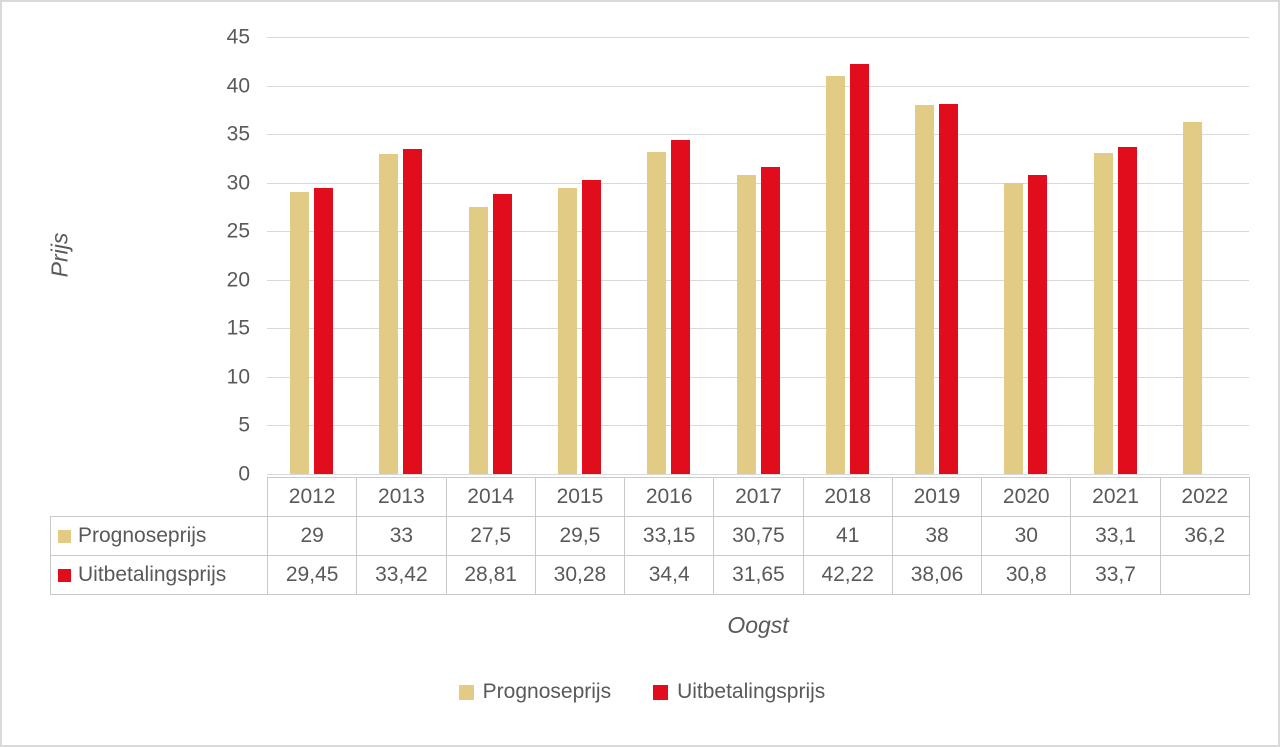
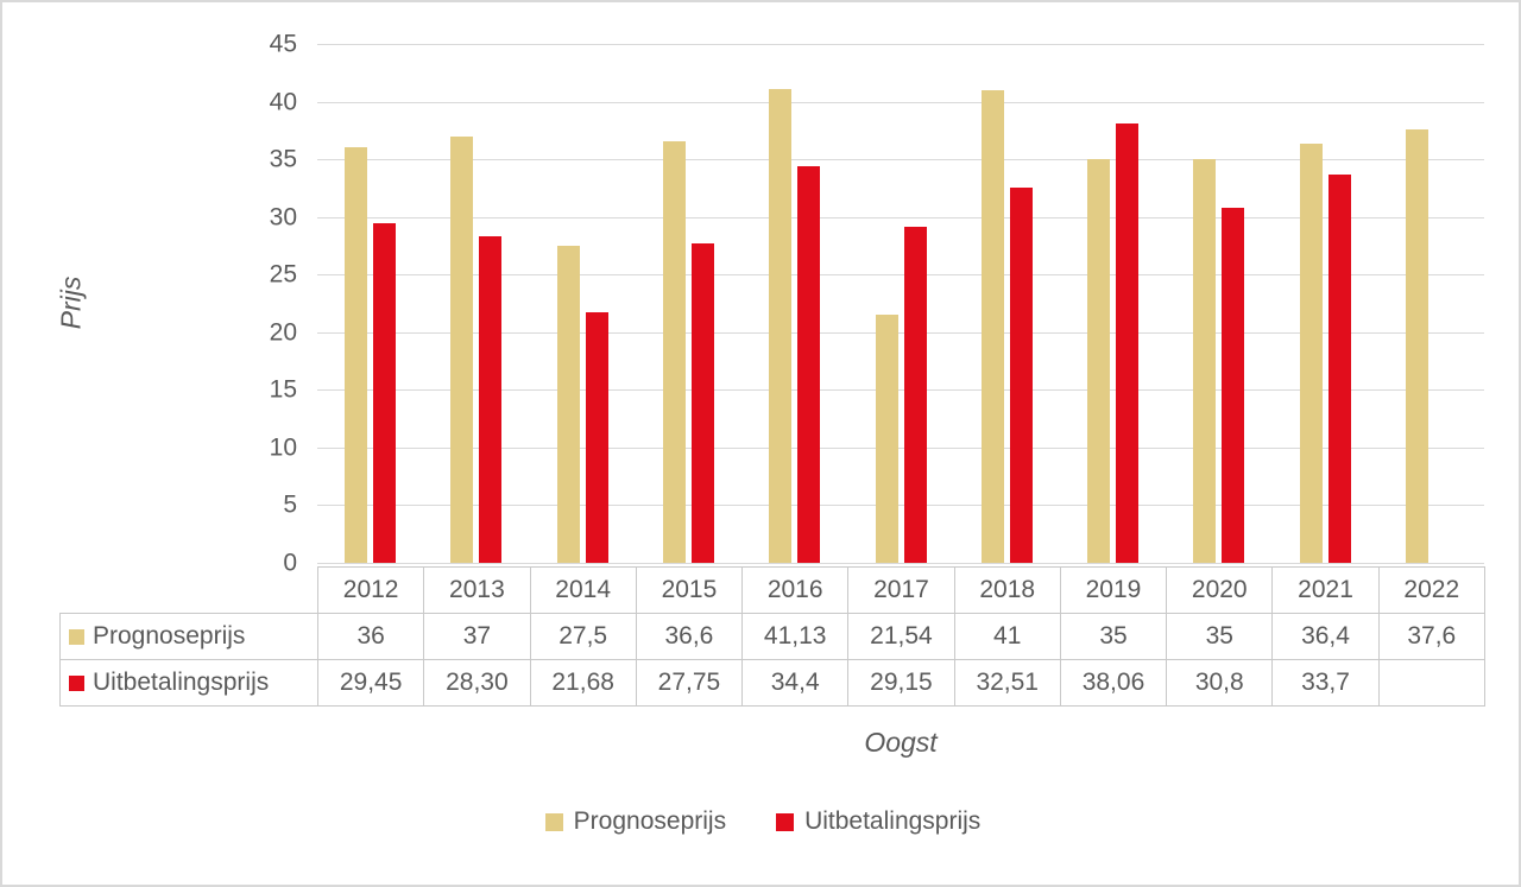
Prognoseprijs/2012: 29 -> 36
Prognoseprijs/2013: 33 -> 37
Uitbetalingsprijs/2013: 33,42 -> 28,30
Uitbetalingsprijs/2014: 28,81 -> 21,68
Prognoseprijs/2015: 29,5 -> 36,6
Uitbetalingsprijs/2015: 30,28 -> 27,75
Prognoseprijs/2016: 33,15 -> 41,13
Prognoseprijs/2017: 30,75 -> 21,54
Uitbetalingsprijs/2017: 31,65 -> 29,15
Uitbetalingsprijs/2018: 42,22 -> 32,51
Prognoseprijs/2019: 38 -> 35
Prognoseprijs/2020: 30 -> 35
Prognoseprijs/2021: 33,1 -> 36,4
Prognoseprijs/2022: 36,2 -> 37,6
